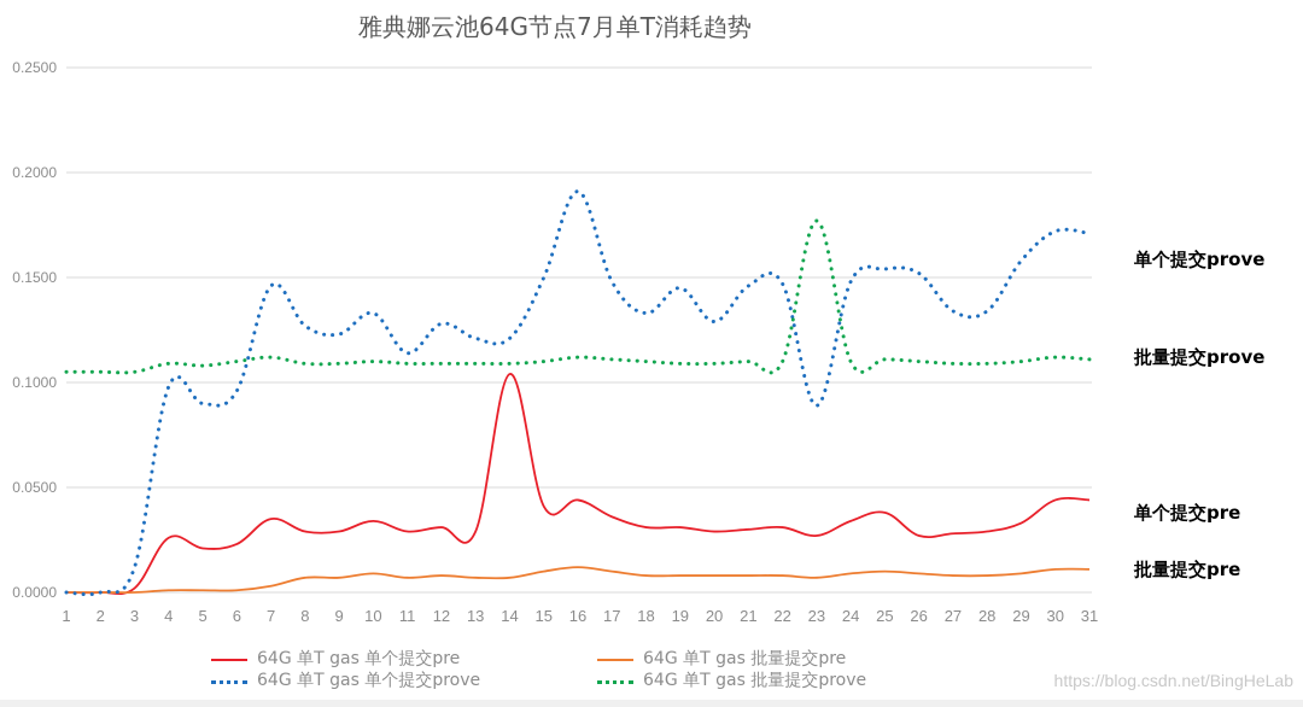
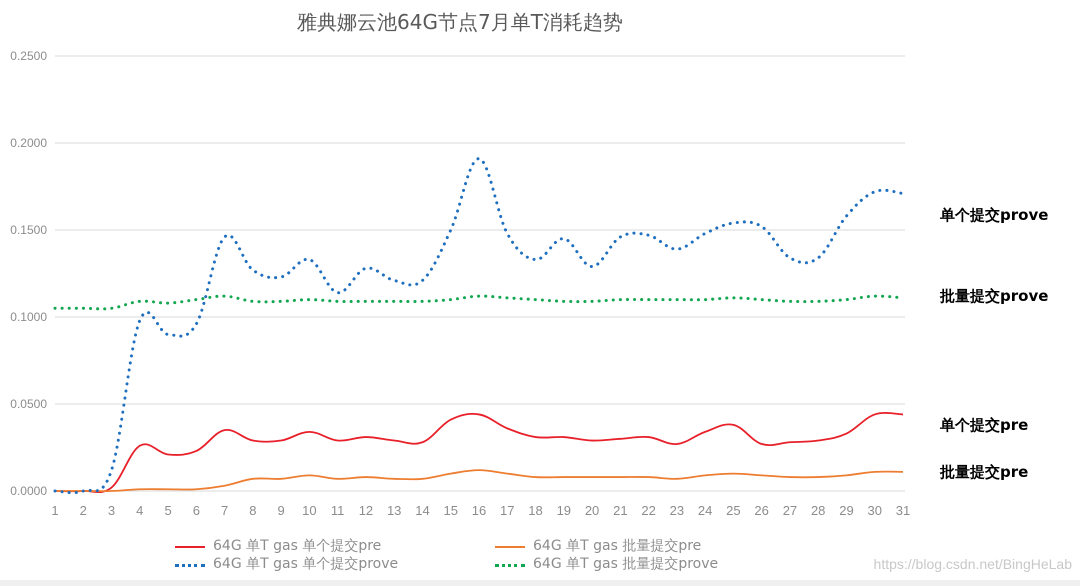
64G 单T gas 单个提交pre/14: 0.104 -> 0.028
64G 单T gas 单个提交prove/23: 0.089 -> 0.139
64G 单T gas 批量提交prove/23: 0.177 -> 0.110
